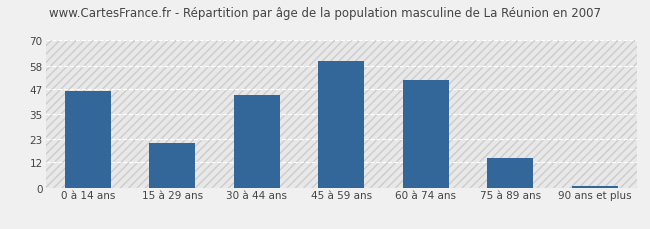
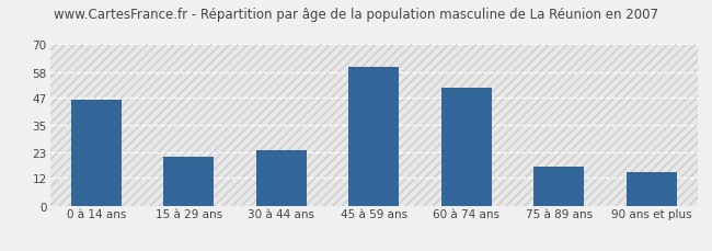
30 à 44 ans: 44.0 -> 24.0
75 à 89 ans: 14.0 -> 17.0
90 ans et plus: 0.8 -> 14.5
